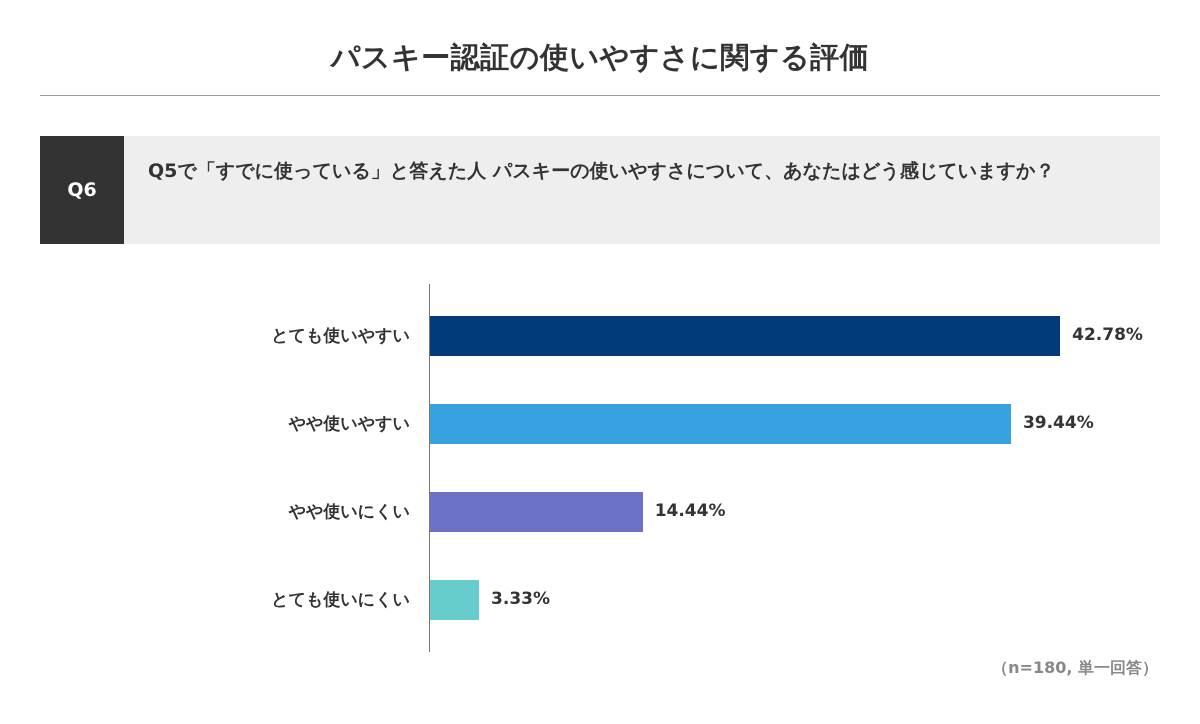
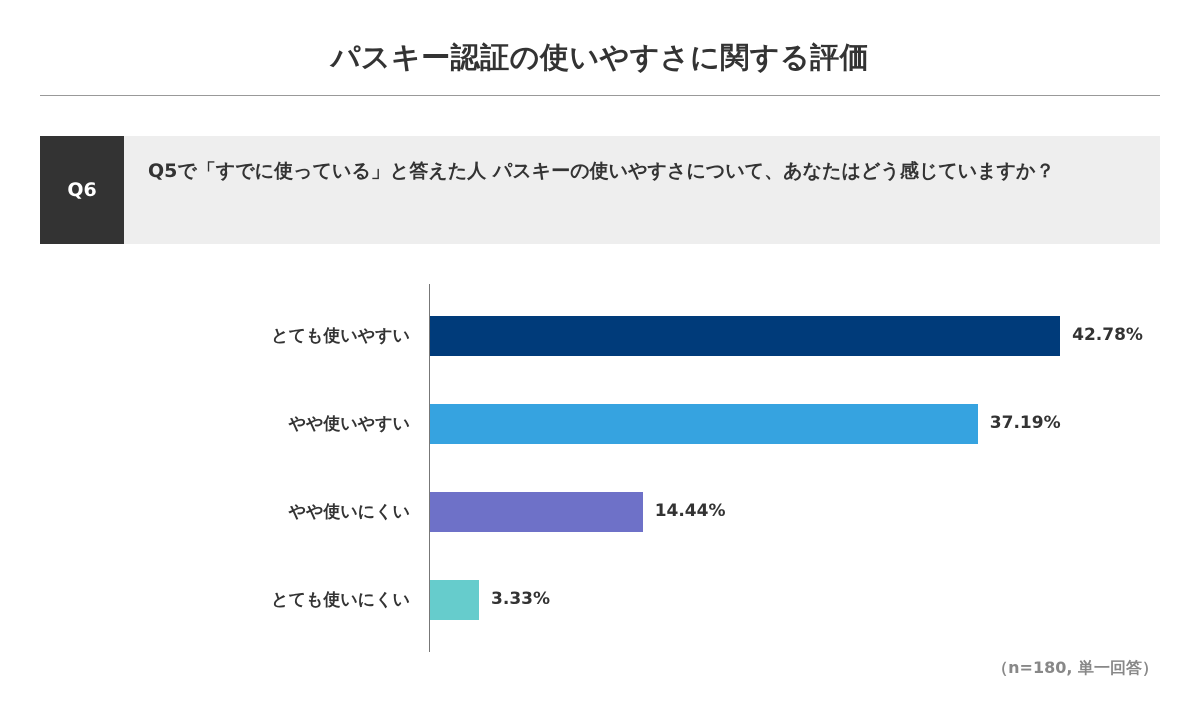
やや使いやすい: 39.44% -> 37.19%
